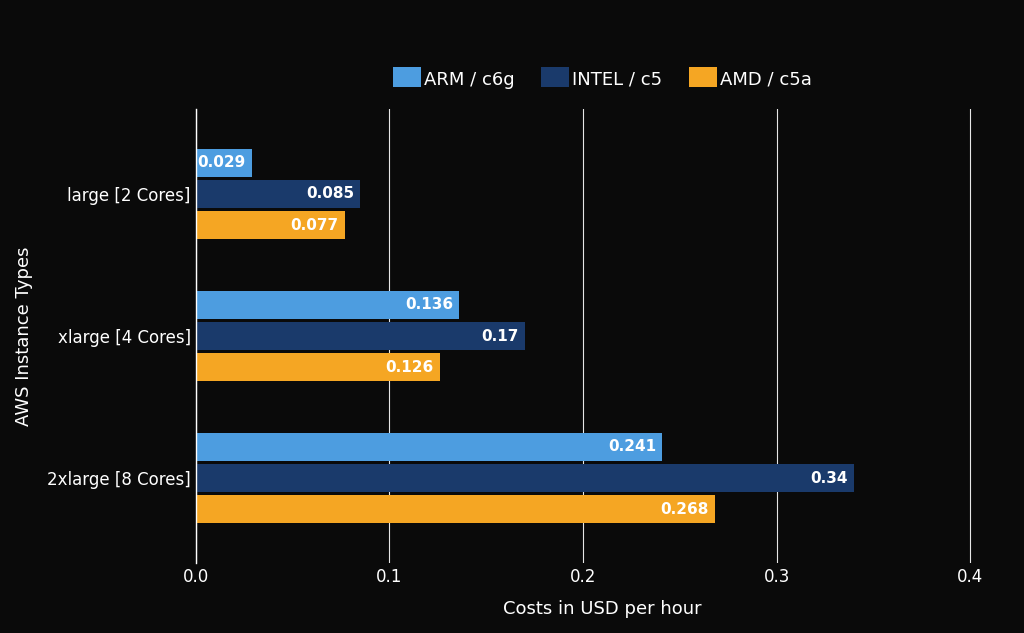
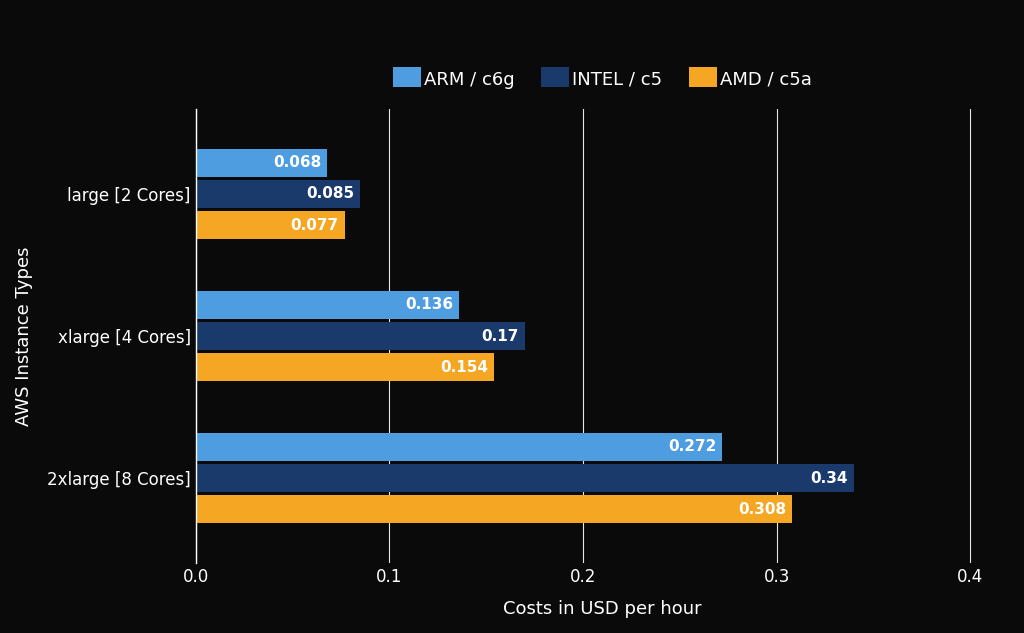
ARM / c6g/large [2 Cores]: 0.029 -> 0.068
AMD / c5a/xlarge [4 Cores]: 0.126 -> 0.154
ARM / c6g/2xlarge [8 Cores]: 0.241 -> 0.272
AMD / c5a/2xlarge [8 Cores]: 0.268 -> 0.308
